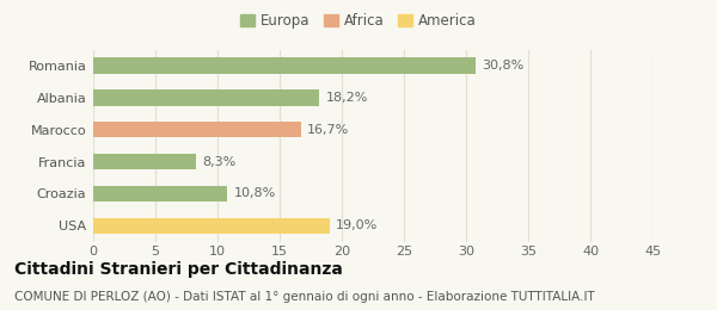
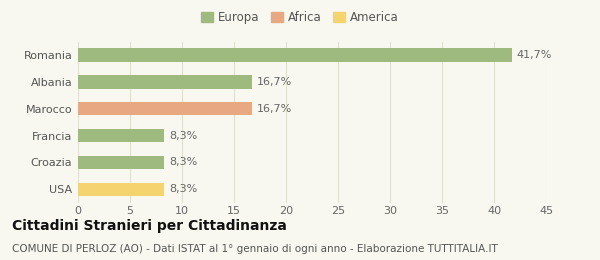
Romania: 30,8% -> 41,7%
Albania: 18,2% -> 16,7%
Croazia: 10,8% -> 8,3%
USA: 19,0% -> 8,3%
